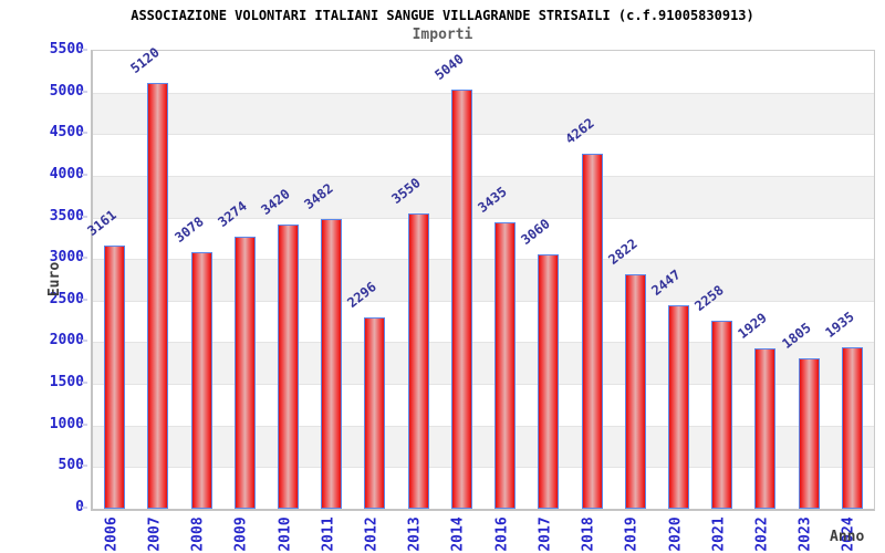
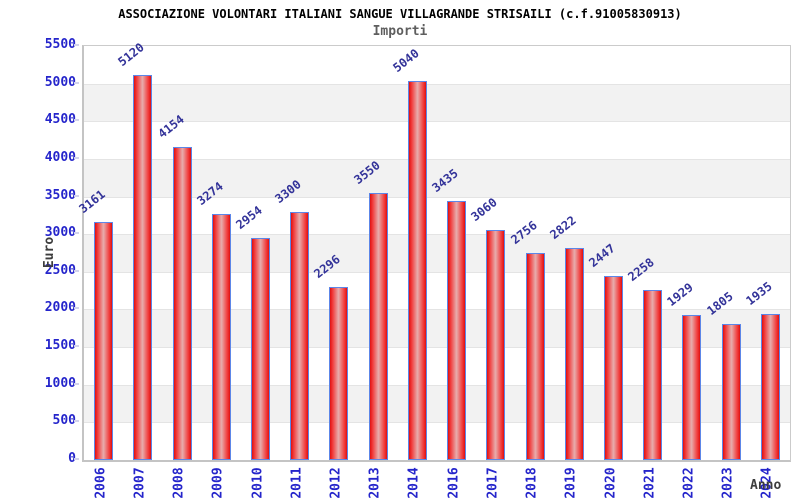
2008: 3078 -> 4154
2010: 3420 -> 2954
2011: 3482 -> 3300
2018: 4262 -> 2756
